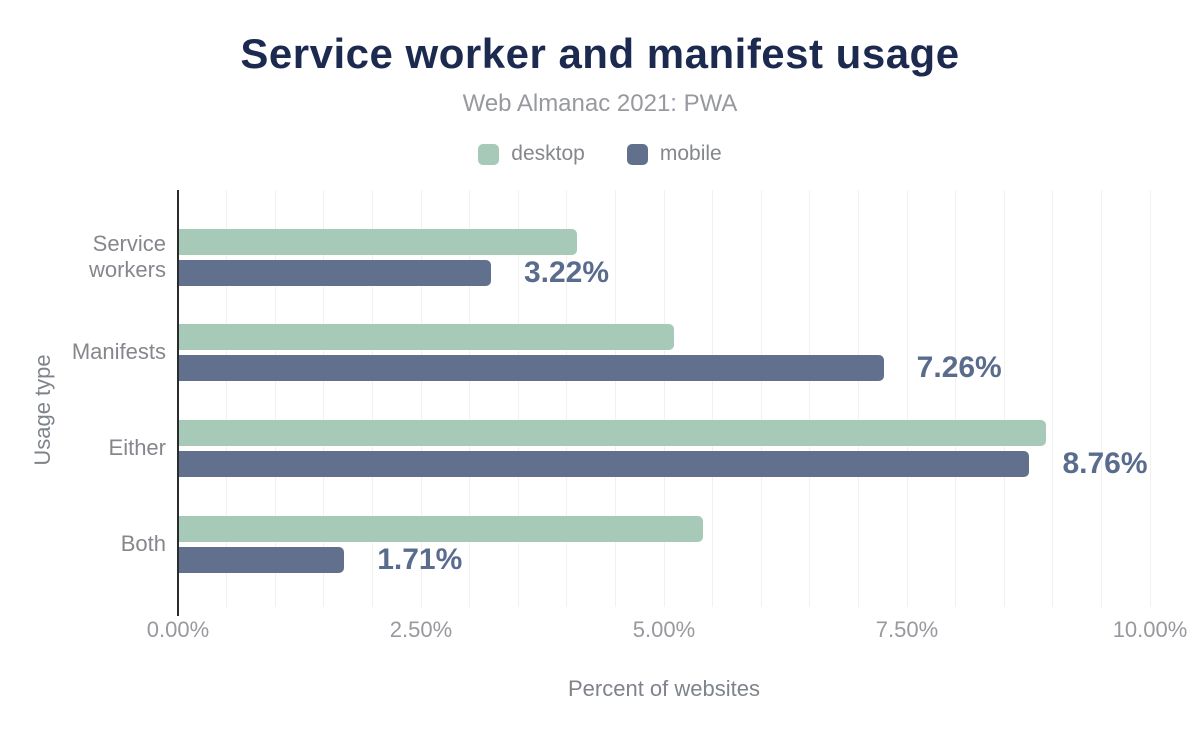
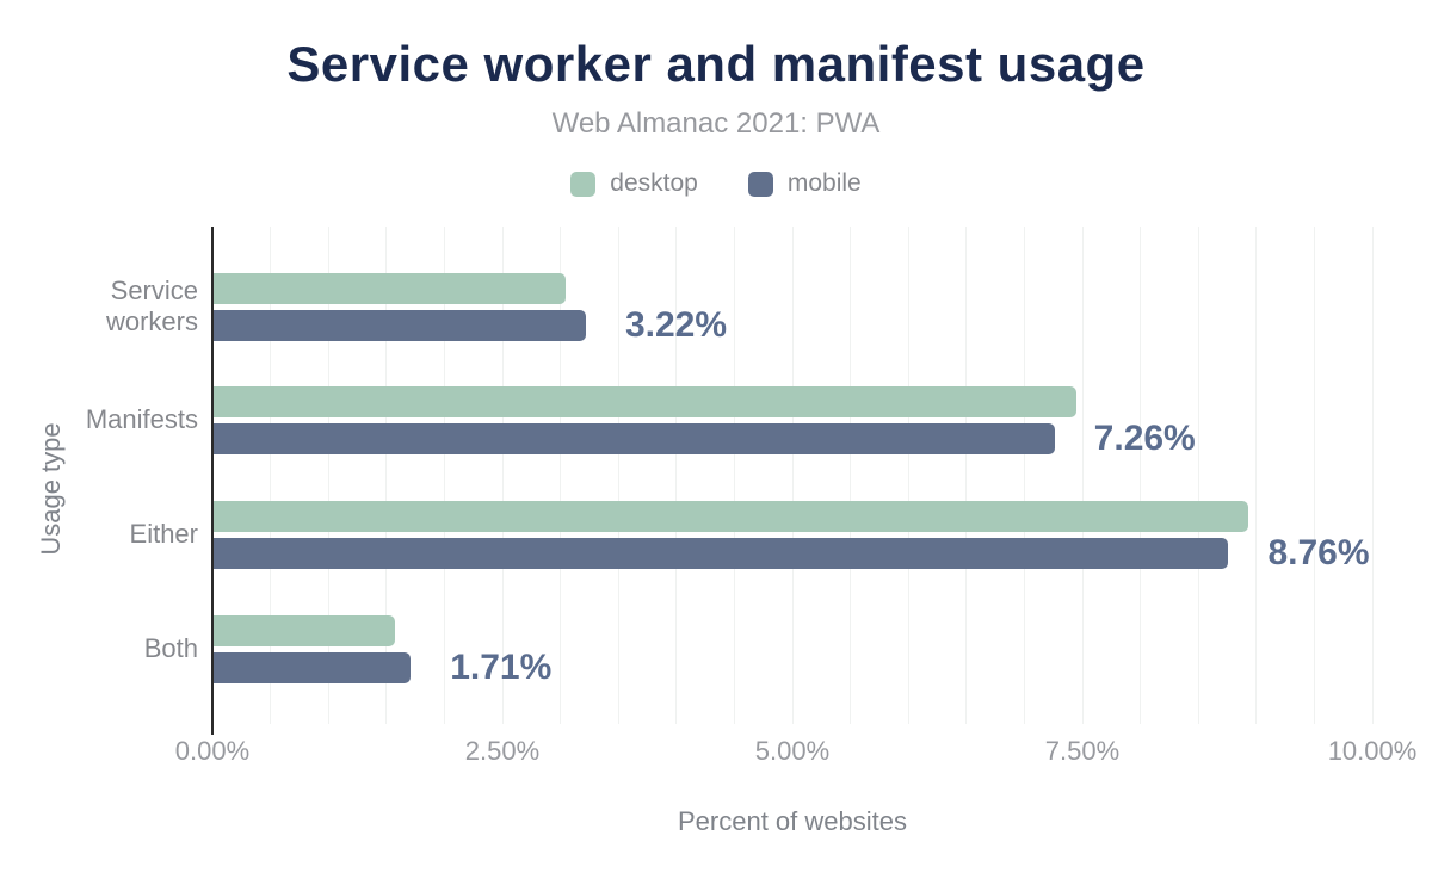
desktop/Service workers: 4.1% -> 3.0%
desktop/Manifests: 5.1% -> 7.5%
desktop/Both: 5.4% -> 1.6%
